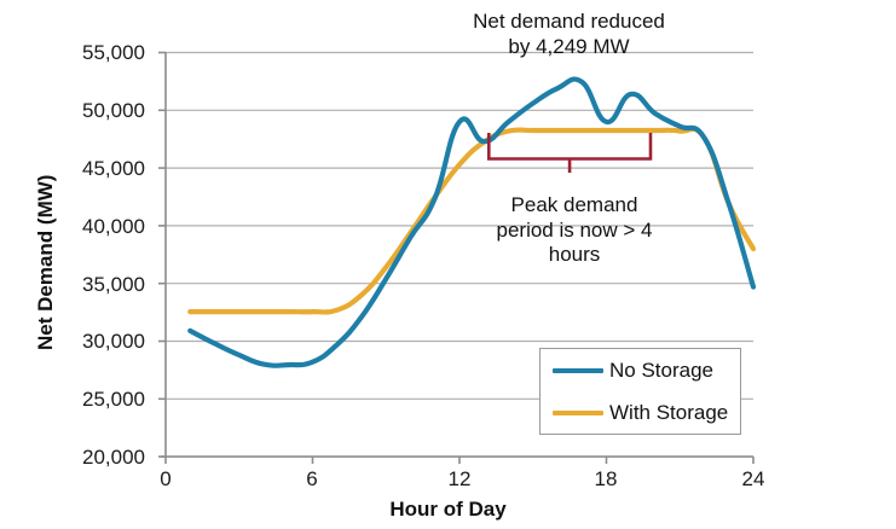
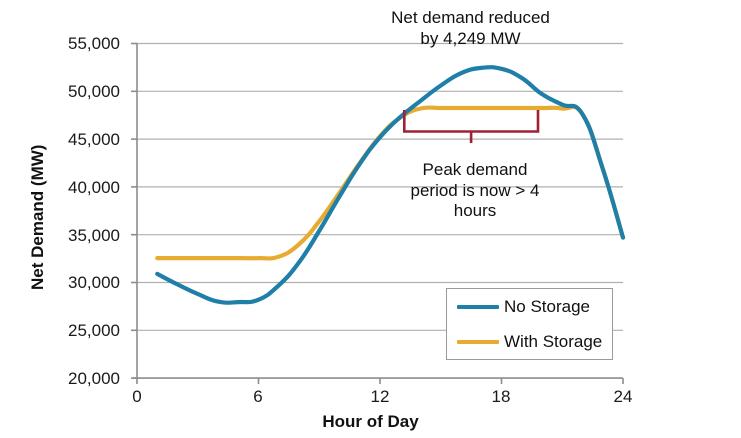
No Storage/12: 49000 -> 45000
No Storage/18: 49000 -> 52000
With Storage/24: 38000 -> 35000
